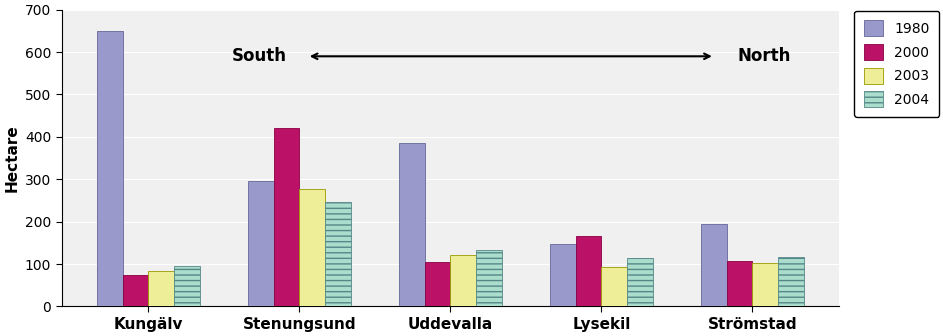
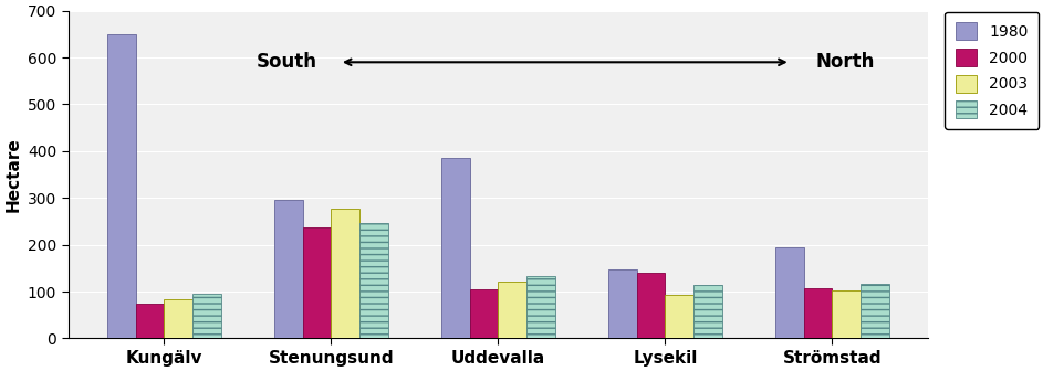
2000/Stenungsund: 420 -> 237
2000/Lysekil: 165 -> 140
